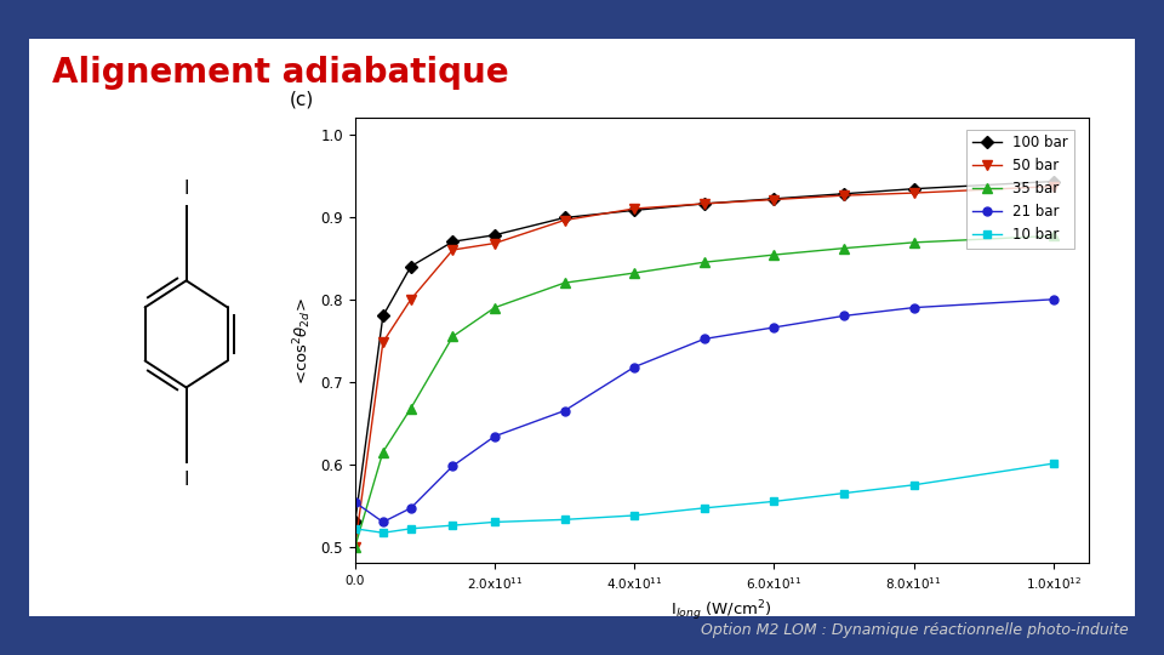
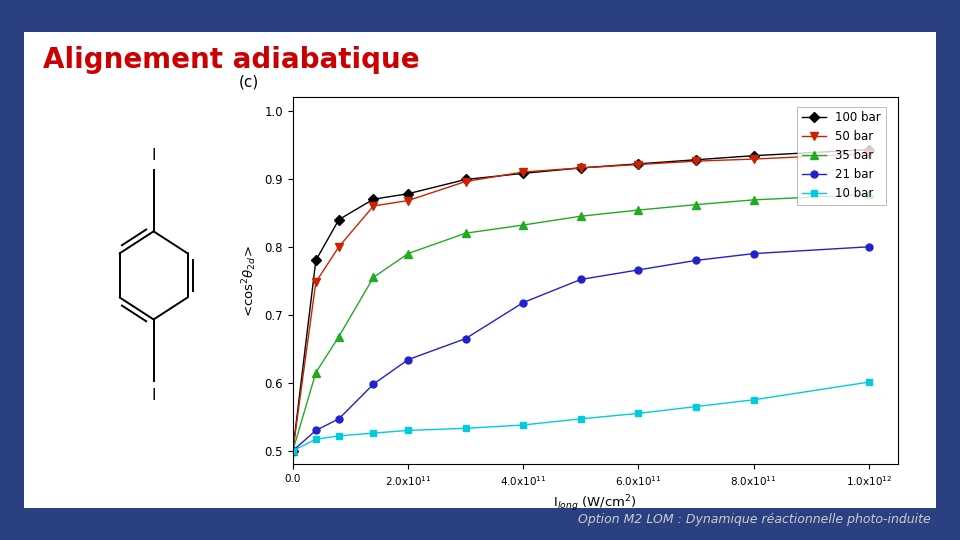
100 bar/0.0: 0.530 -> 0.500
21 bar/0.0: 0.554 -> 0.500
10 bar/0.0: 0.522 -> 0.500
